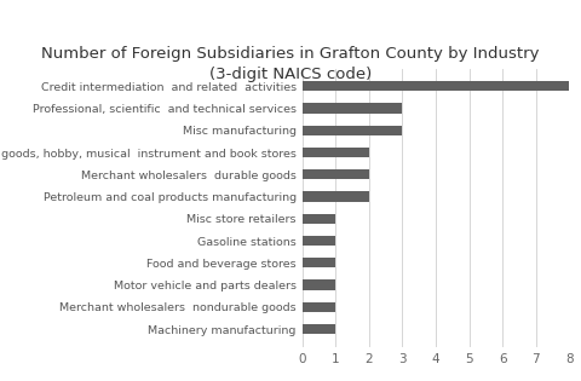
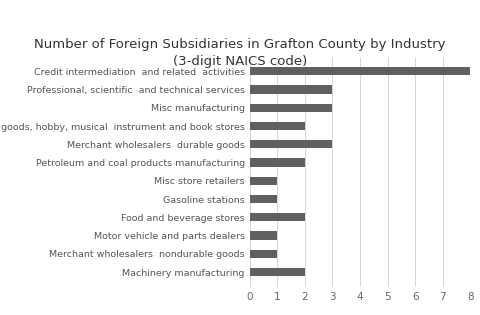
Merchant wholesalers durable goods: 2 -> 3
Food and beverage stores: 1 -> 2
Machinery manufacturing: 1 -> 2
